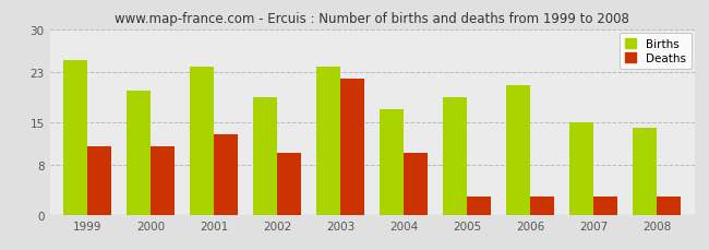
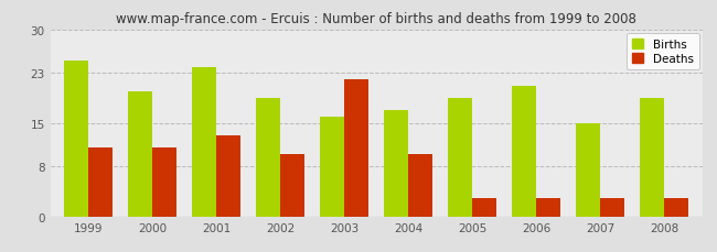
Births/2003: 24 -> 16
Births/2008: 14 -> 19
